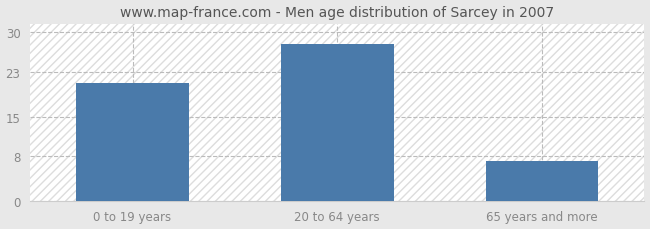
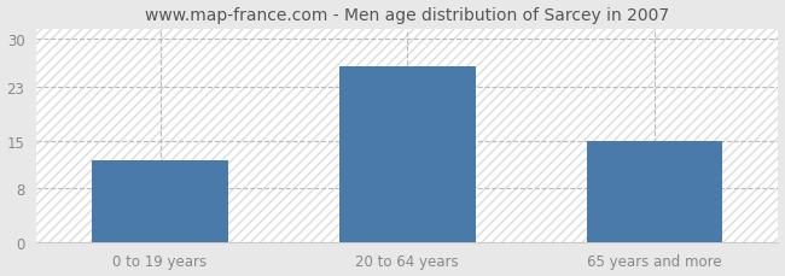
0 to 19 years: 21 -> 12
20 to 64 years: 28 -> 26
65 years and more: 7 -> 15
